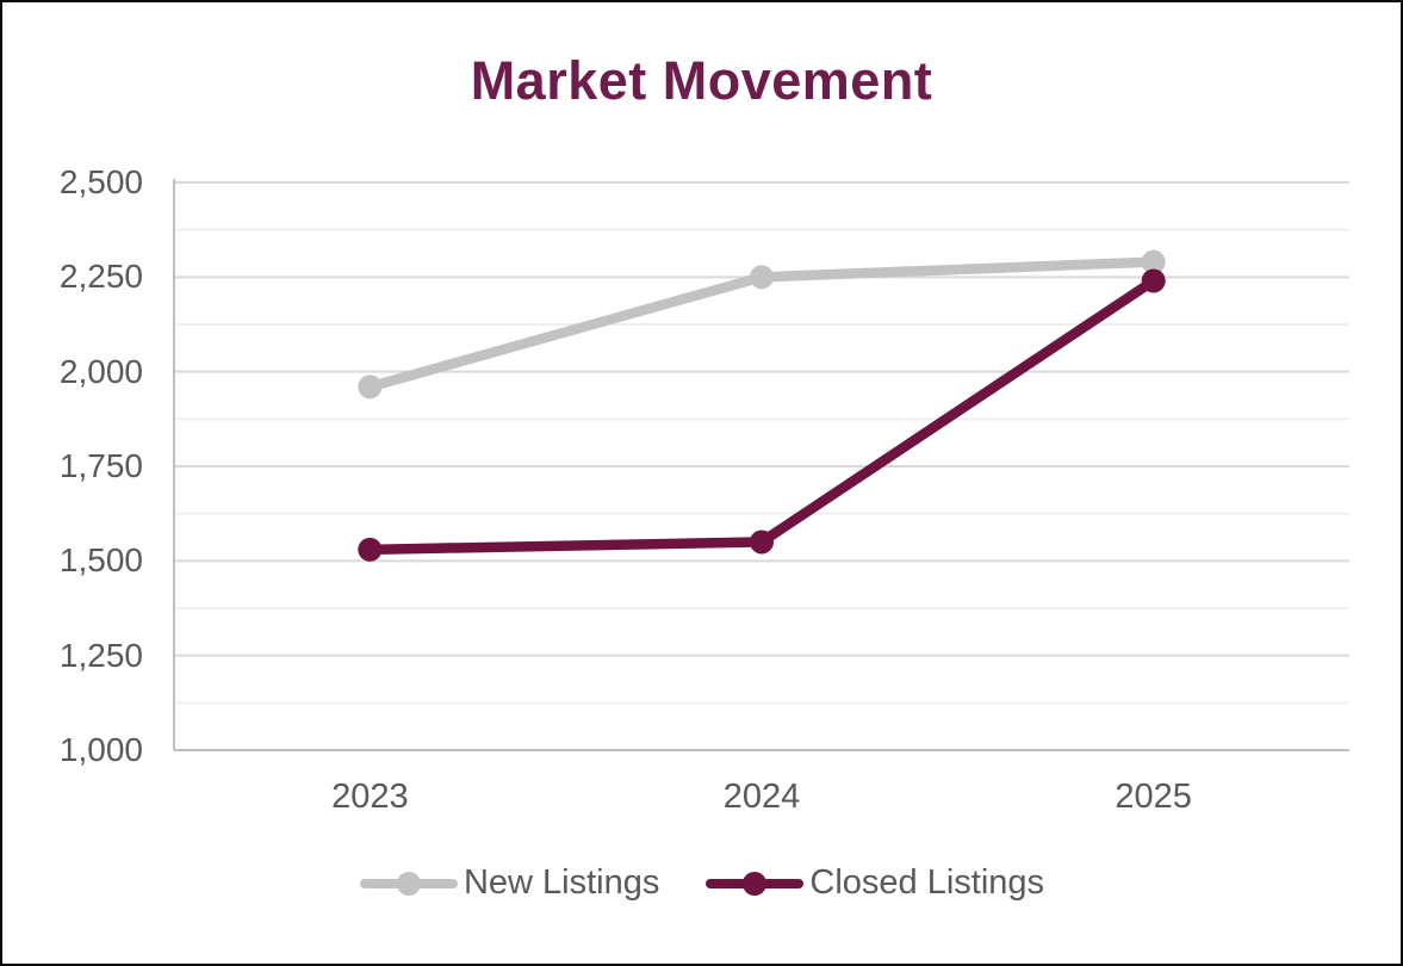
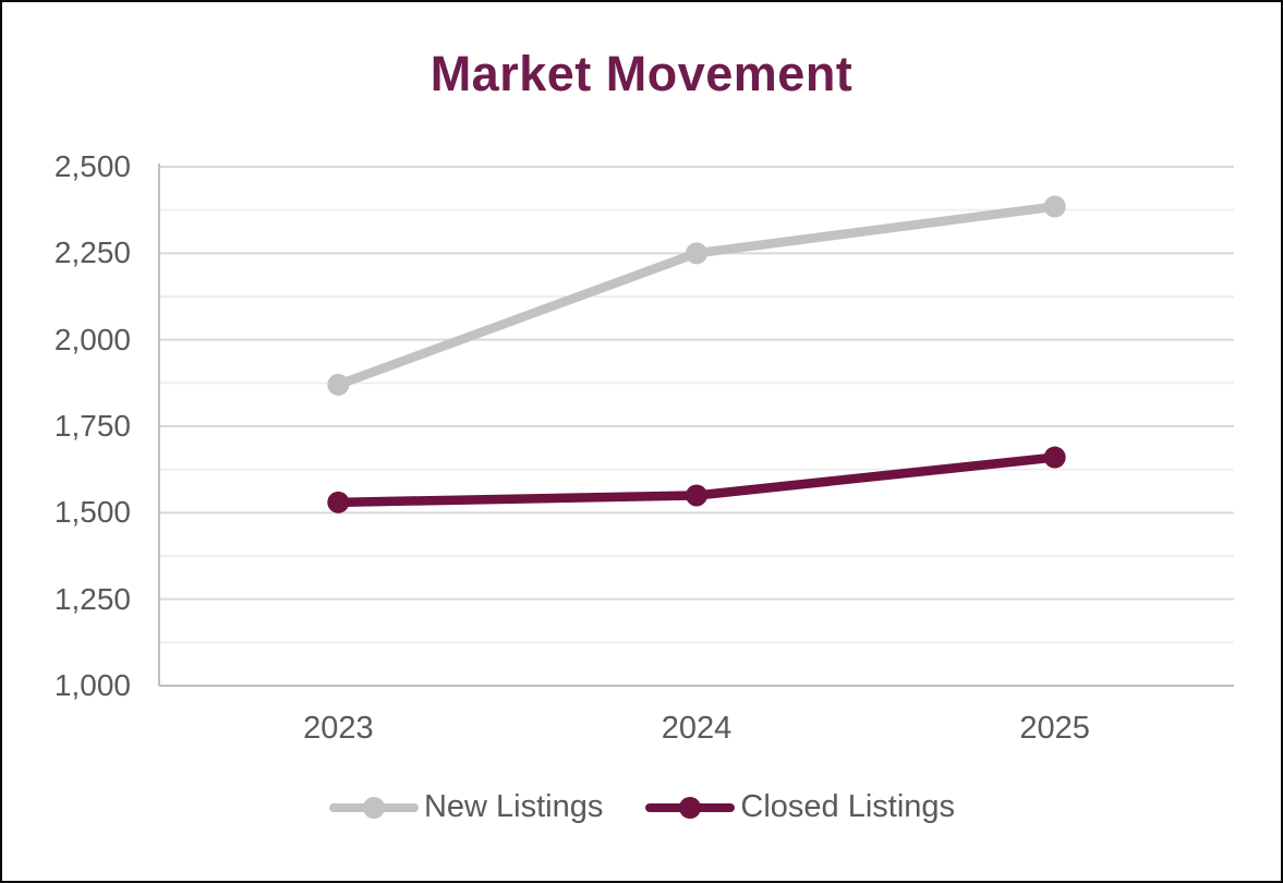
New Listings/2023: 1960 -> 1870
New Listings/2025: 2290 -> 2380
Closed Listings/2025: 2240 -> 1660
